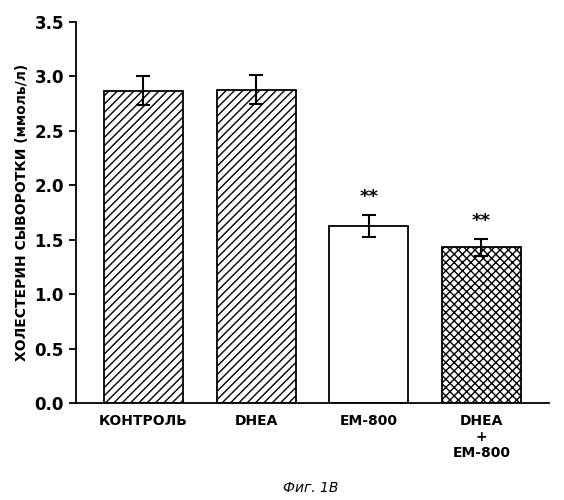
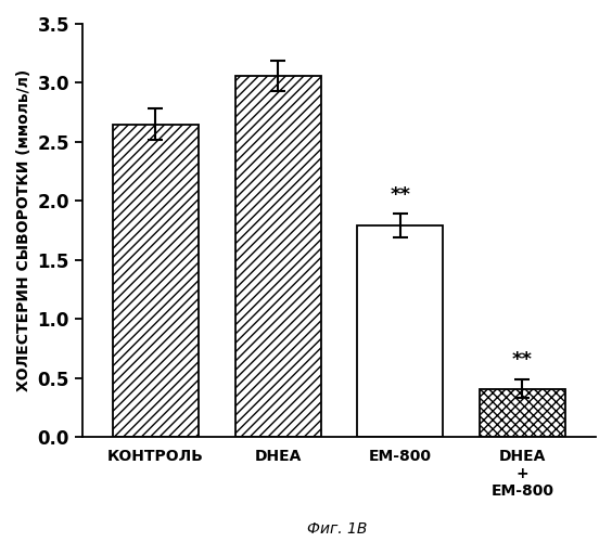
КОНТРОЛЬ: 2.87 -> 2.65
DHEA: 2.88 -> 3.06
EM-800: 1.63 -> 1.79
DHEA + EM-800: 1.43 -> 0.41
